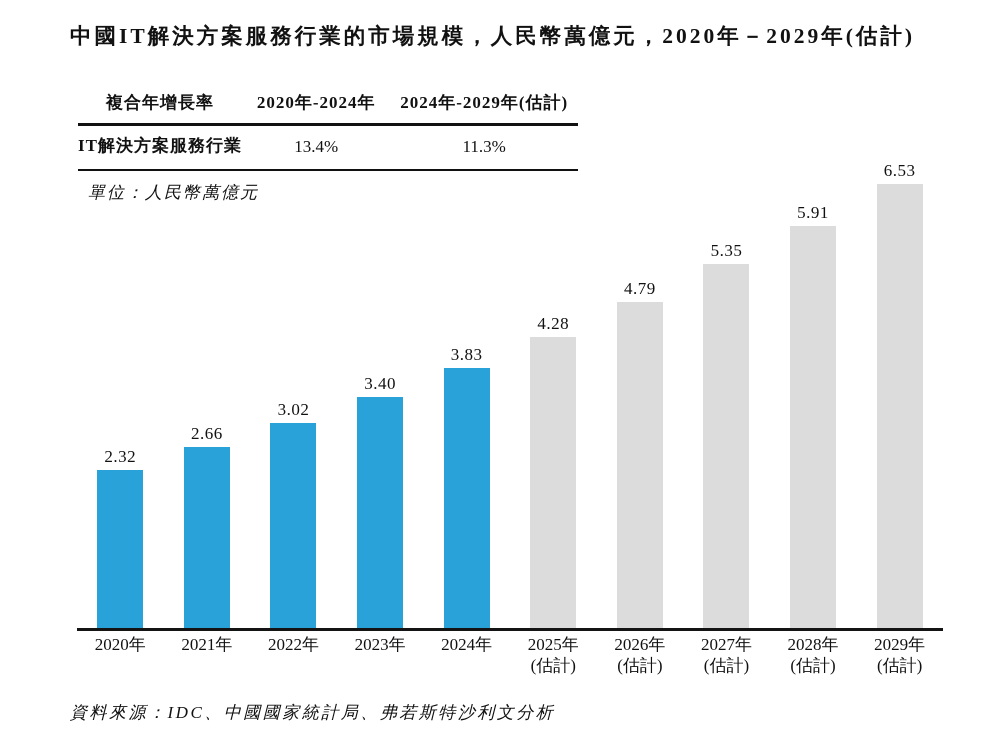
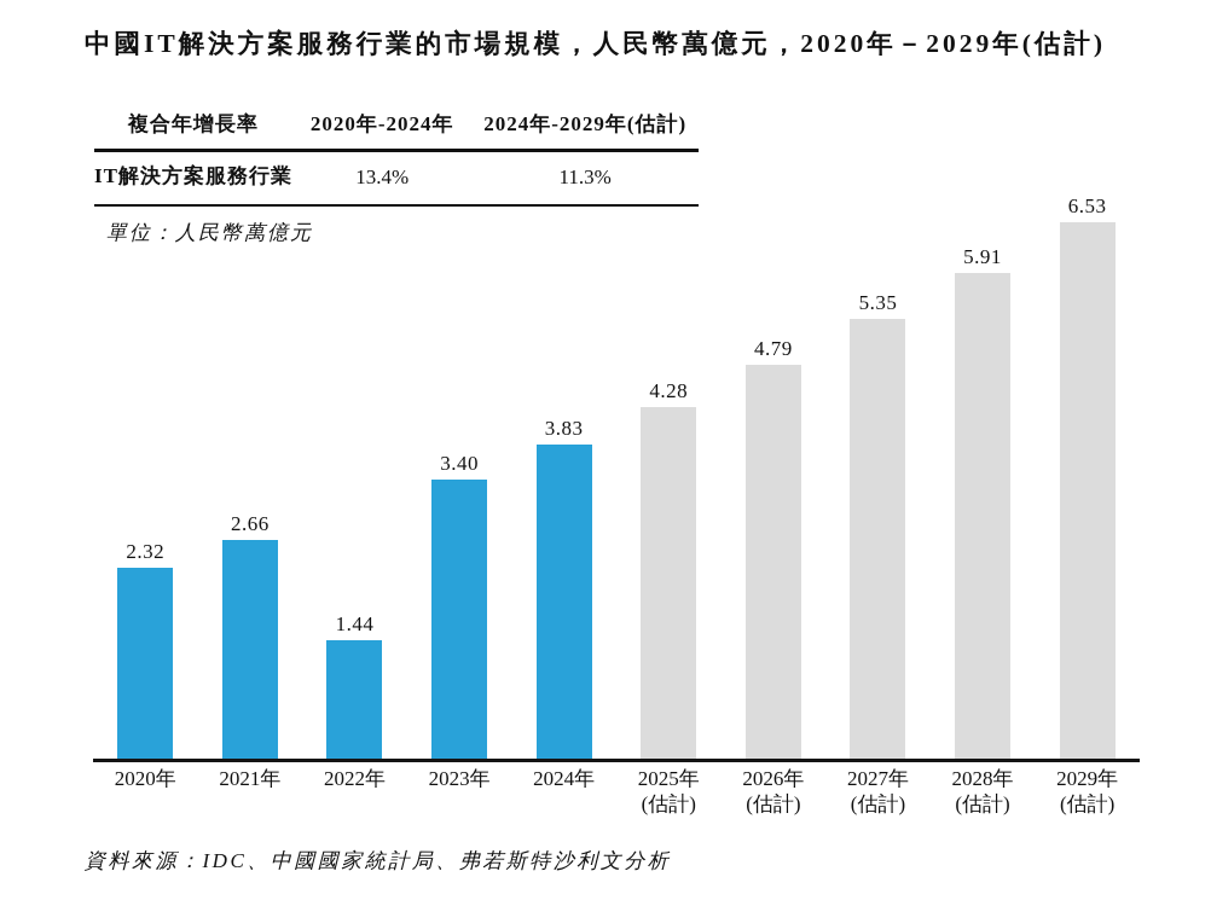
2022年: 3.02 -> 1.44
